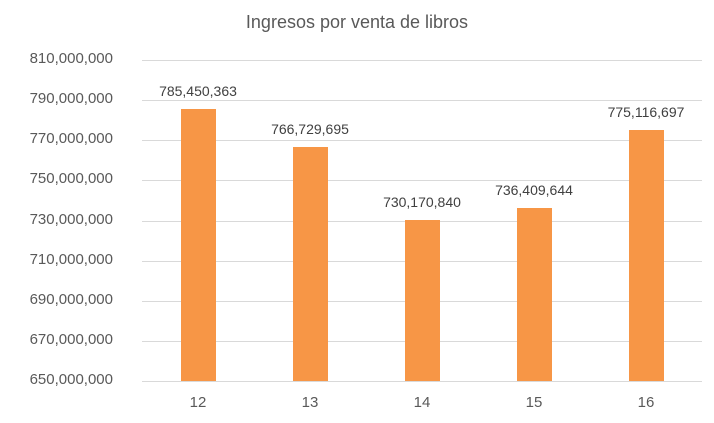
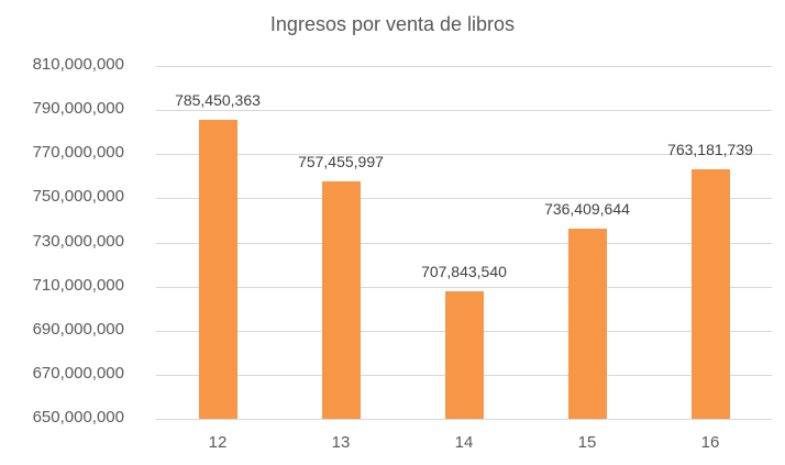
13: 766,729,695 -> 757,455,997
14: 730,170,840 -> 707,843,540
16: 775,116,697 -> 763,181,739
